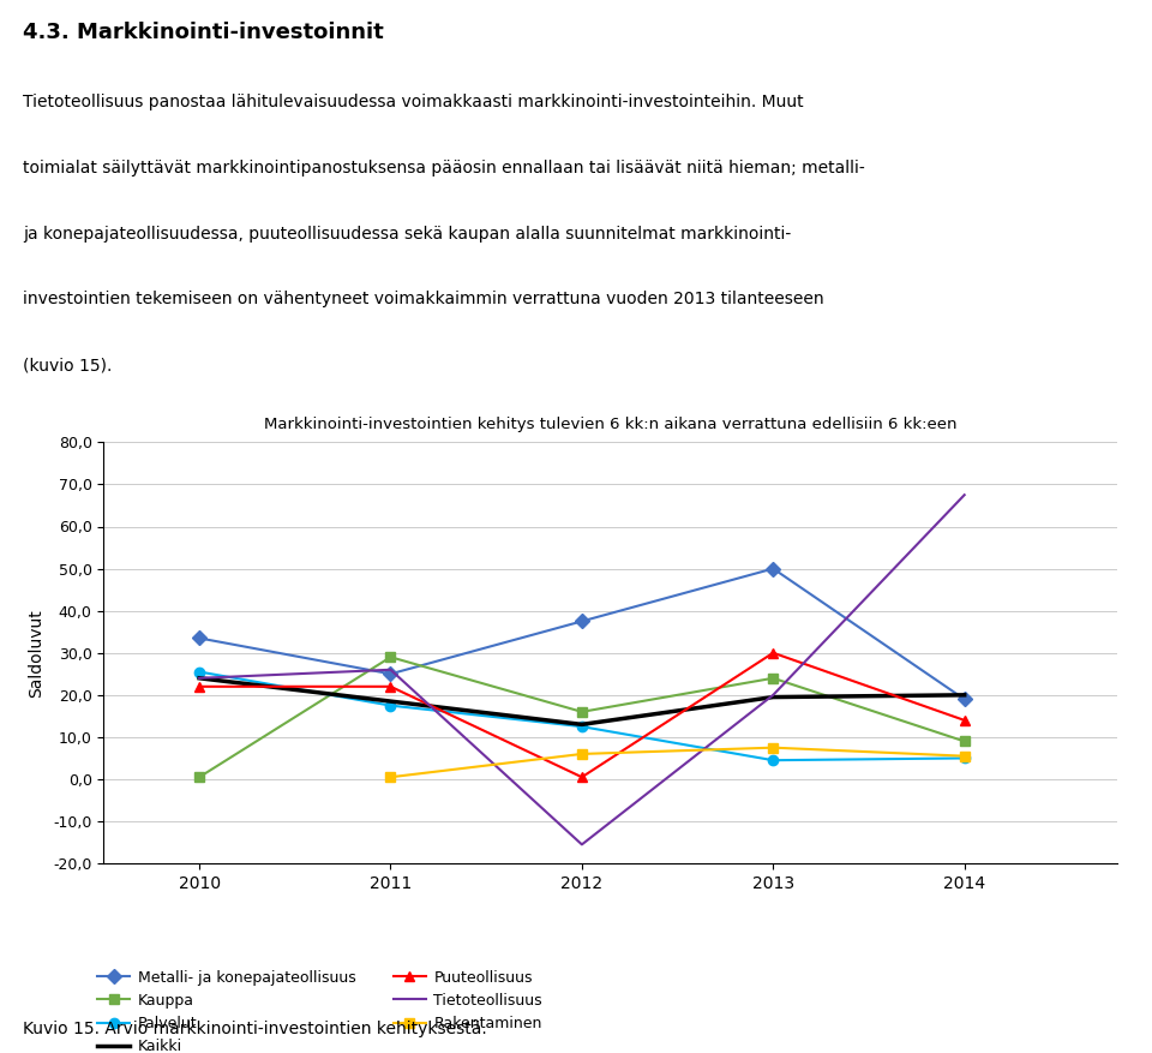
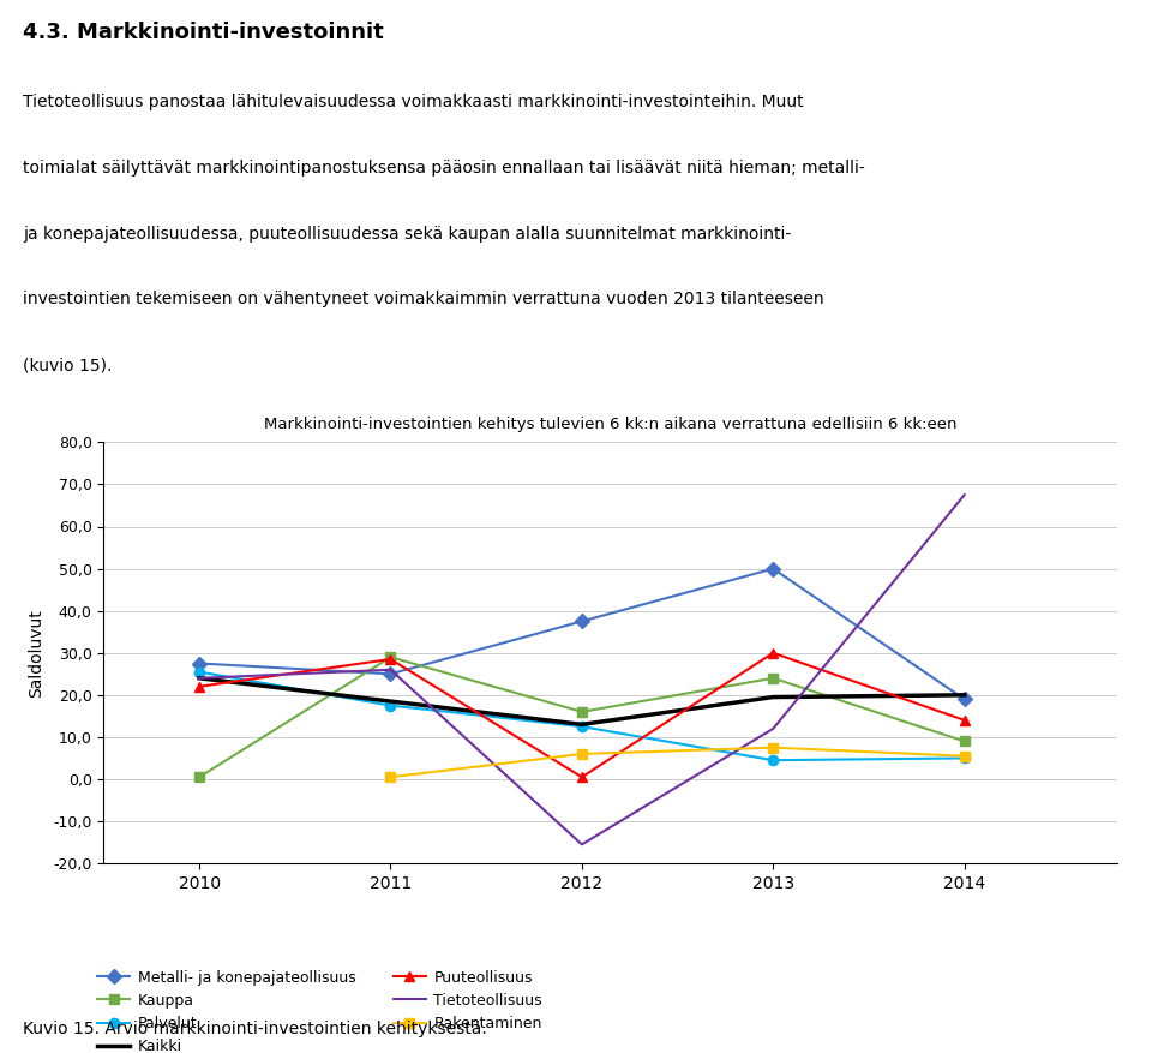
Metalli- ja konepajateollisuus/2010: 33,5 -> 27,5
Puuteollisuus/2011: 22,0 -> 28,5
Tietoteollisuus/2013: 20,0 -> 12,0
